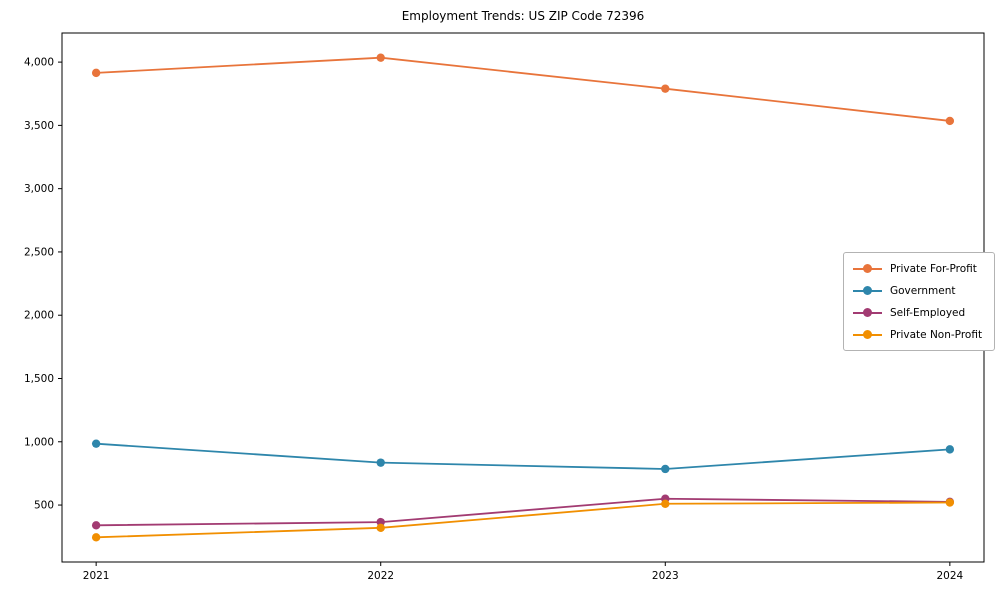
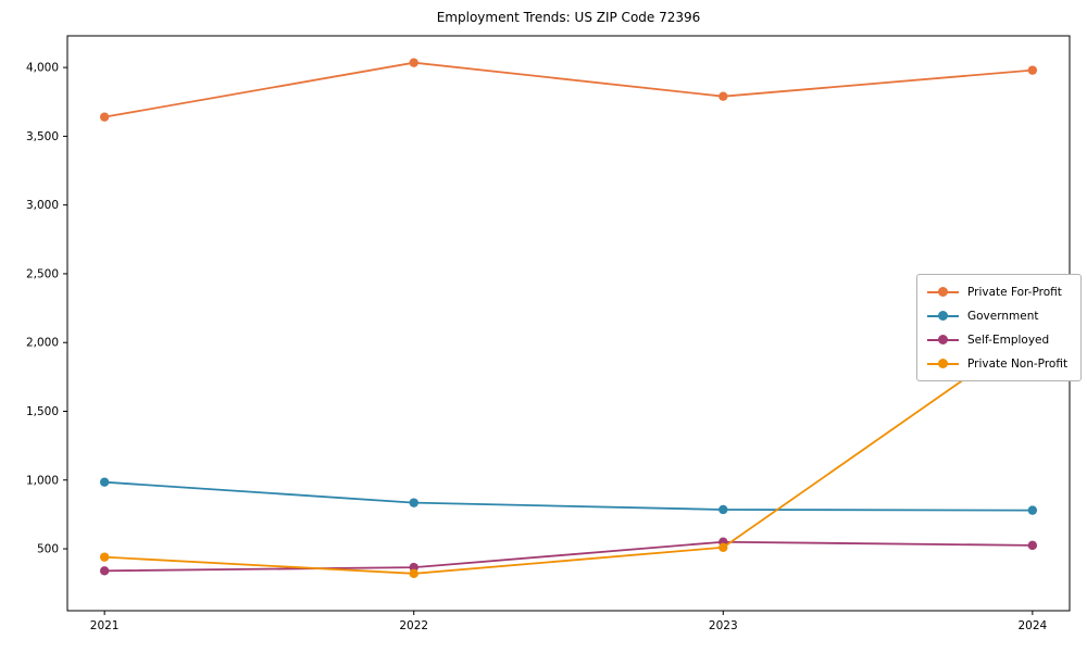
Private For-Profit/2021: 3920 -> 3640
Private Non-Profit/2021: 240 -> 440
Private For-Profit/2024: 3540 -> 3980
Government/2024: 940 -> 780
Private Non-Profit/2024: 520 -> 2080
